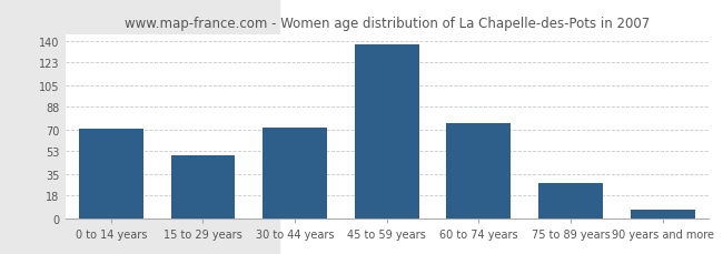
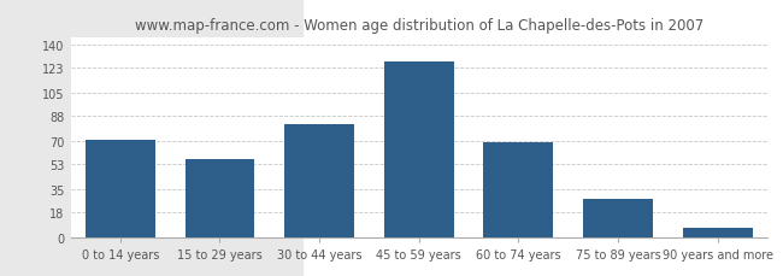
15 to 29 years: 50 -> 57
30 to 44 years: 72 -> 82
45 to 59 years: 137 -> 128
60 to 74 years: 75 -> 69
